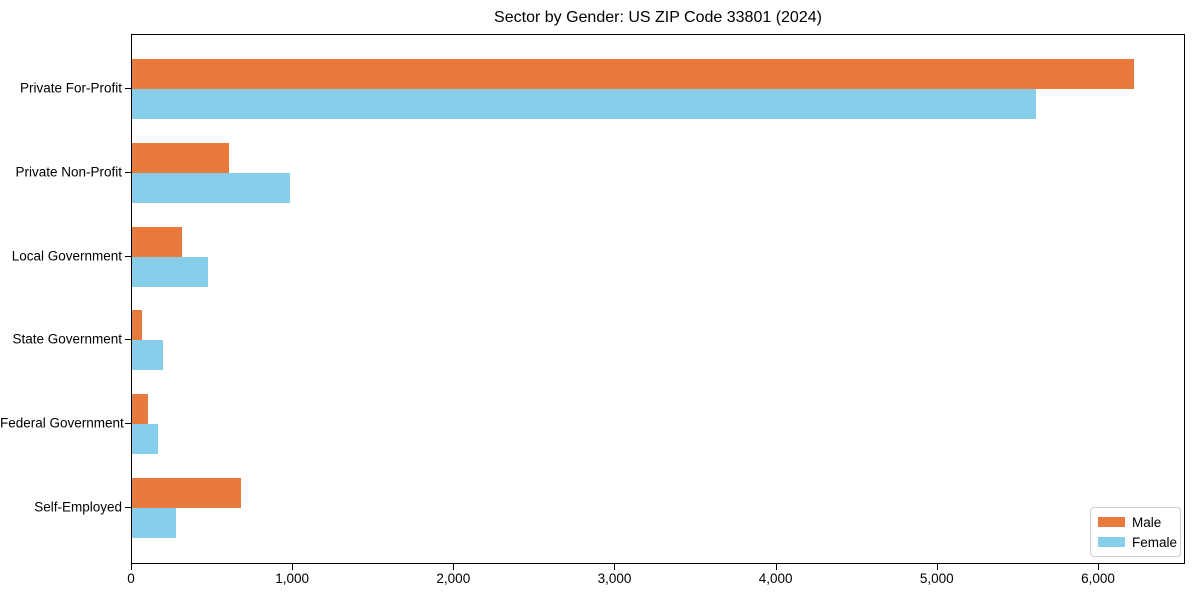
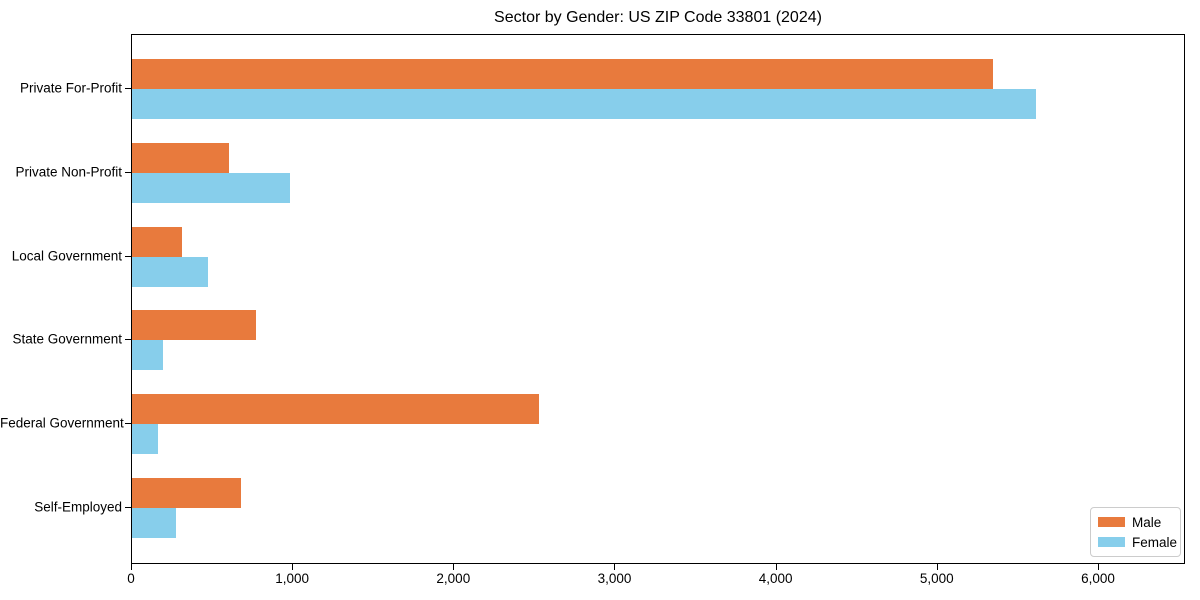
Male/Private For-Profit: 6230 -> 5350
Male/State Government: 60 -> 770
Male/Federal Government: 100 -> 2530
